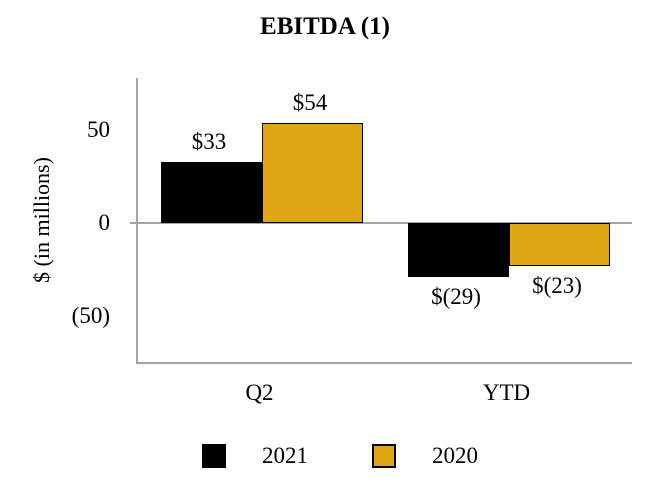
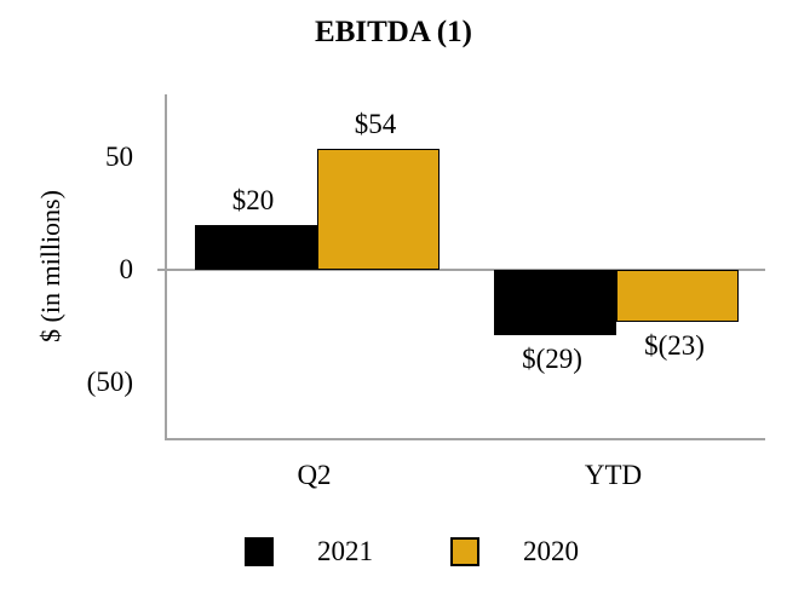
2021/Q2: $33 -> $20
